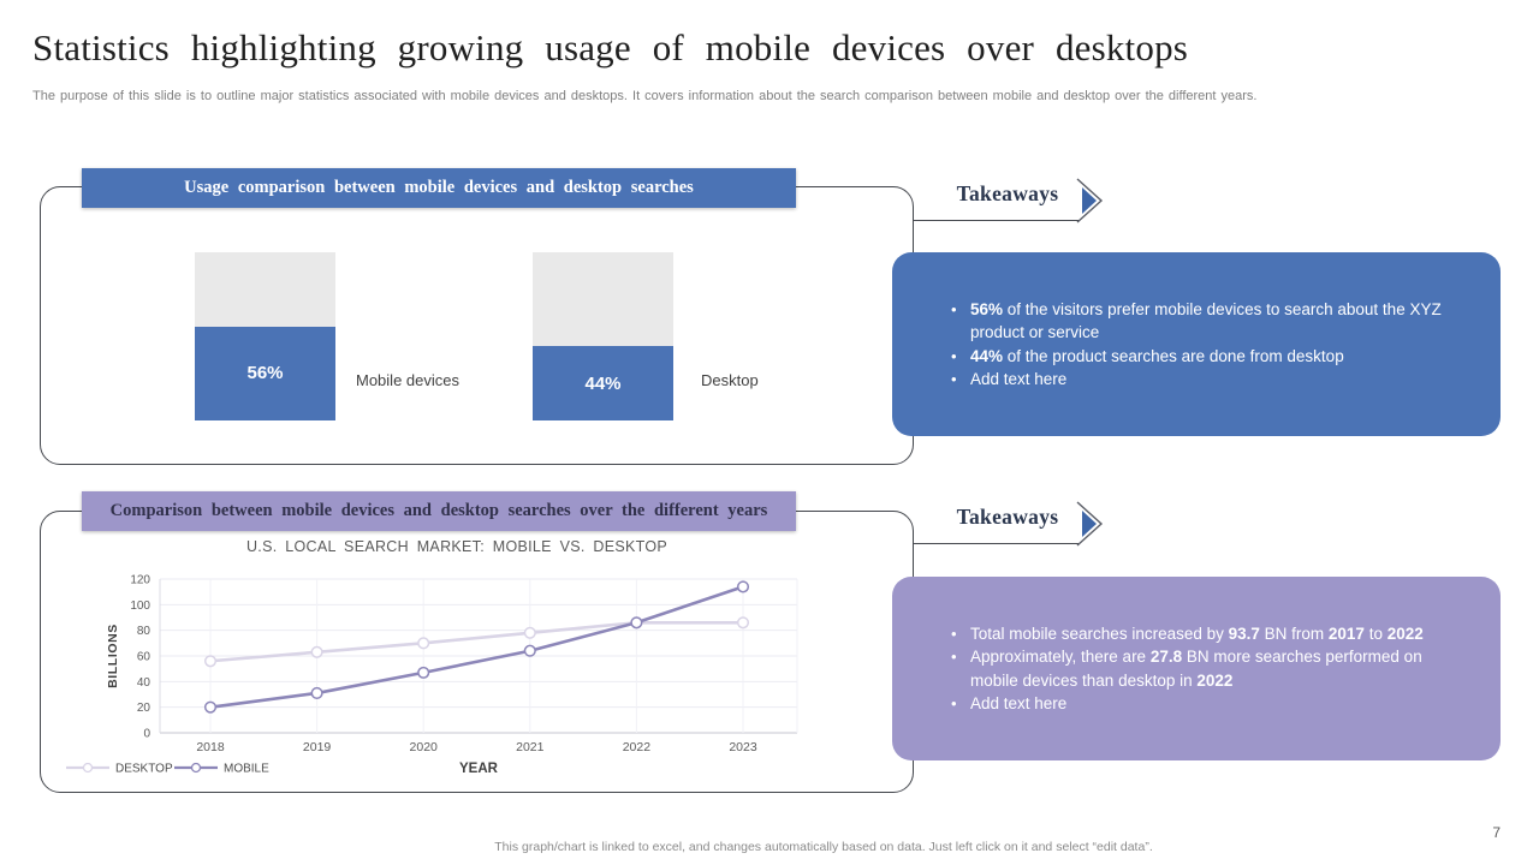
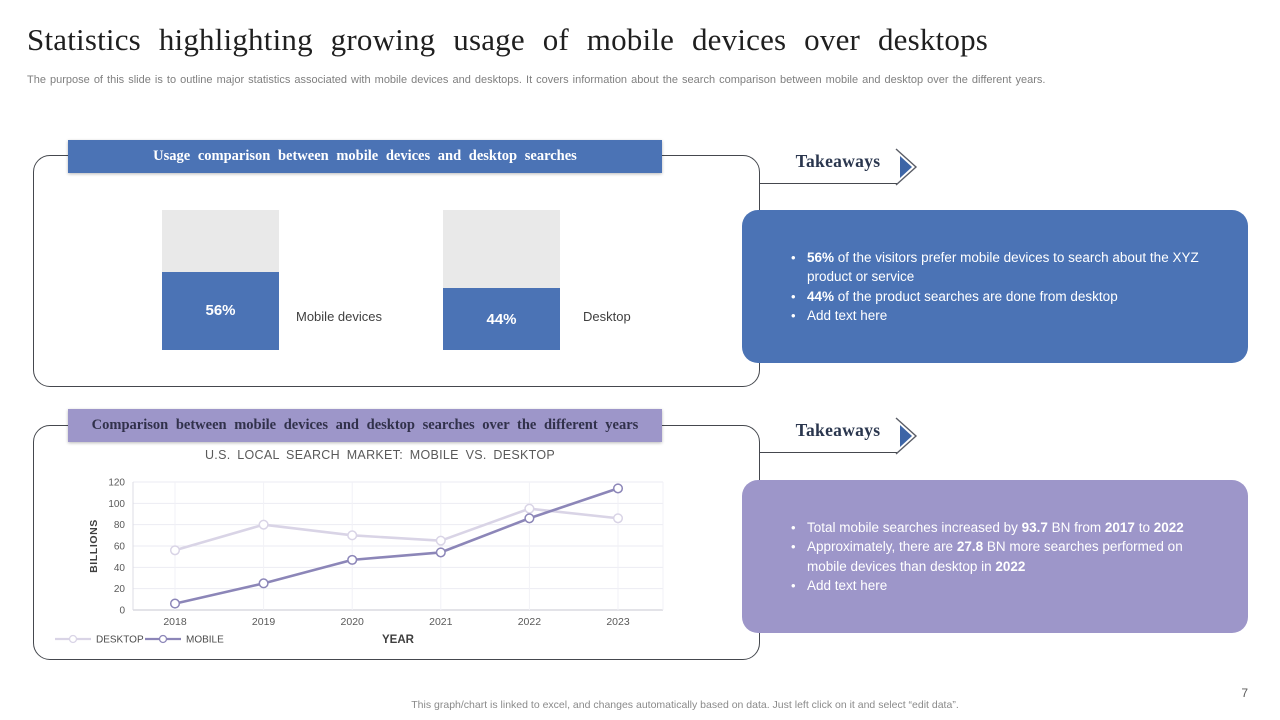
MOBILE/2018: 20 -> 6
DESKTOP/2019: 63 -> 80
MOBILE/2019: 31 -> 25
DESKTOP/2021: 78 -> 65
MOBILE/2021: 64 -> 54
DESKTOP/2022: 86 -> 95
